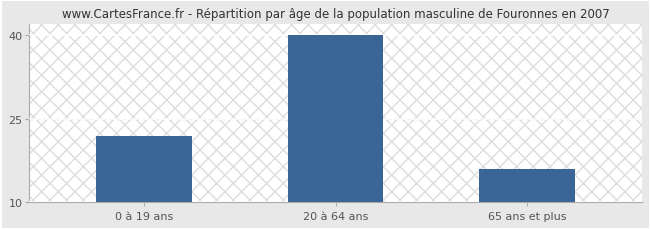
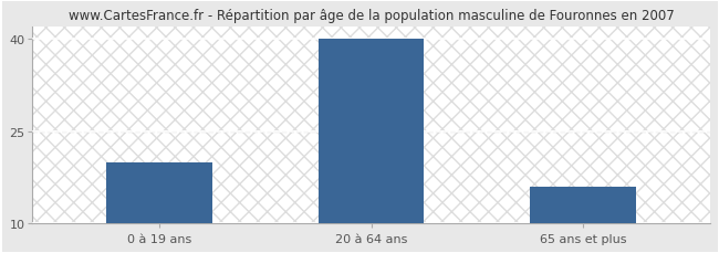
0 à 19 ans: 22 -> 20
